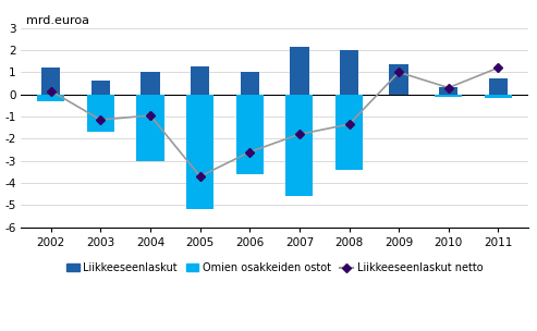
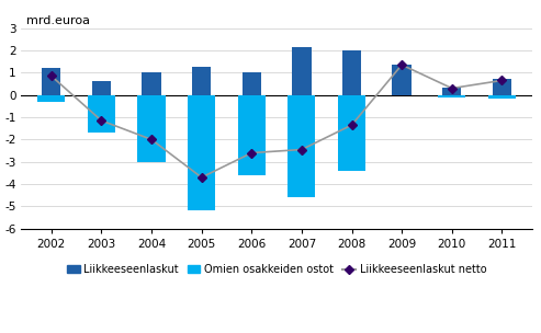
Liikkeeseenlaskut netto/2002: 0.15 -> 0.85
Liikkeeseenlaskut netto/2004: -0.95 -> -2.00
Liikkeeseenlaskut netto/2007: -1.80 -> -2.45
Liikkeeseenlaskut netto/2009: 1.00 -> 1.35
Liikkeeseenlaskut netto/2011: 1.20 -> 0.65
